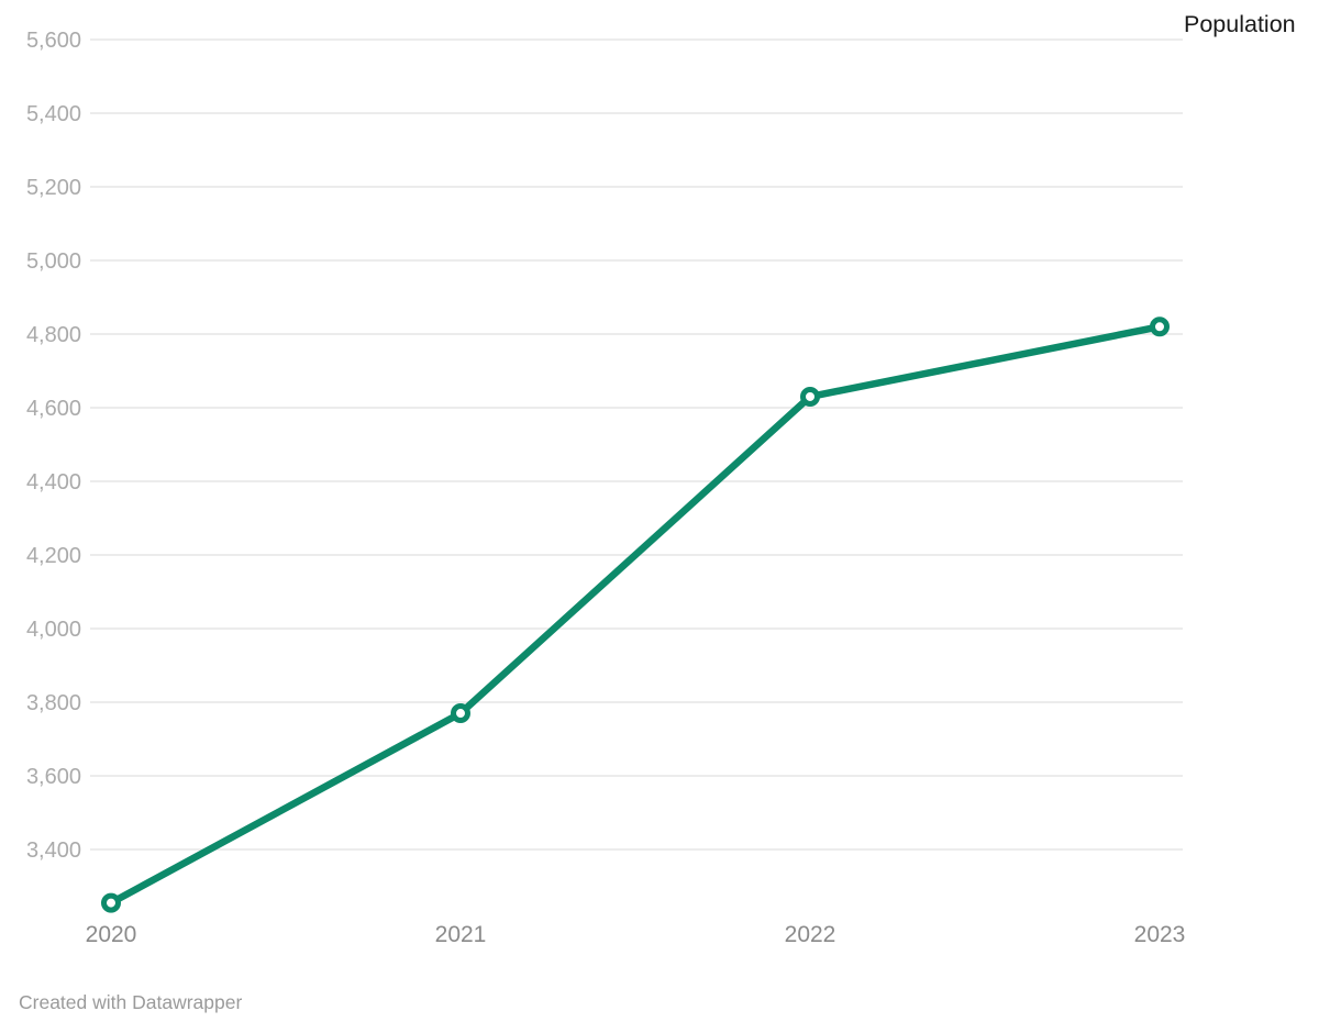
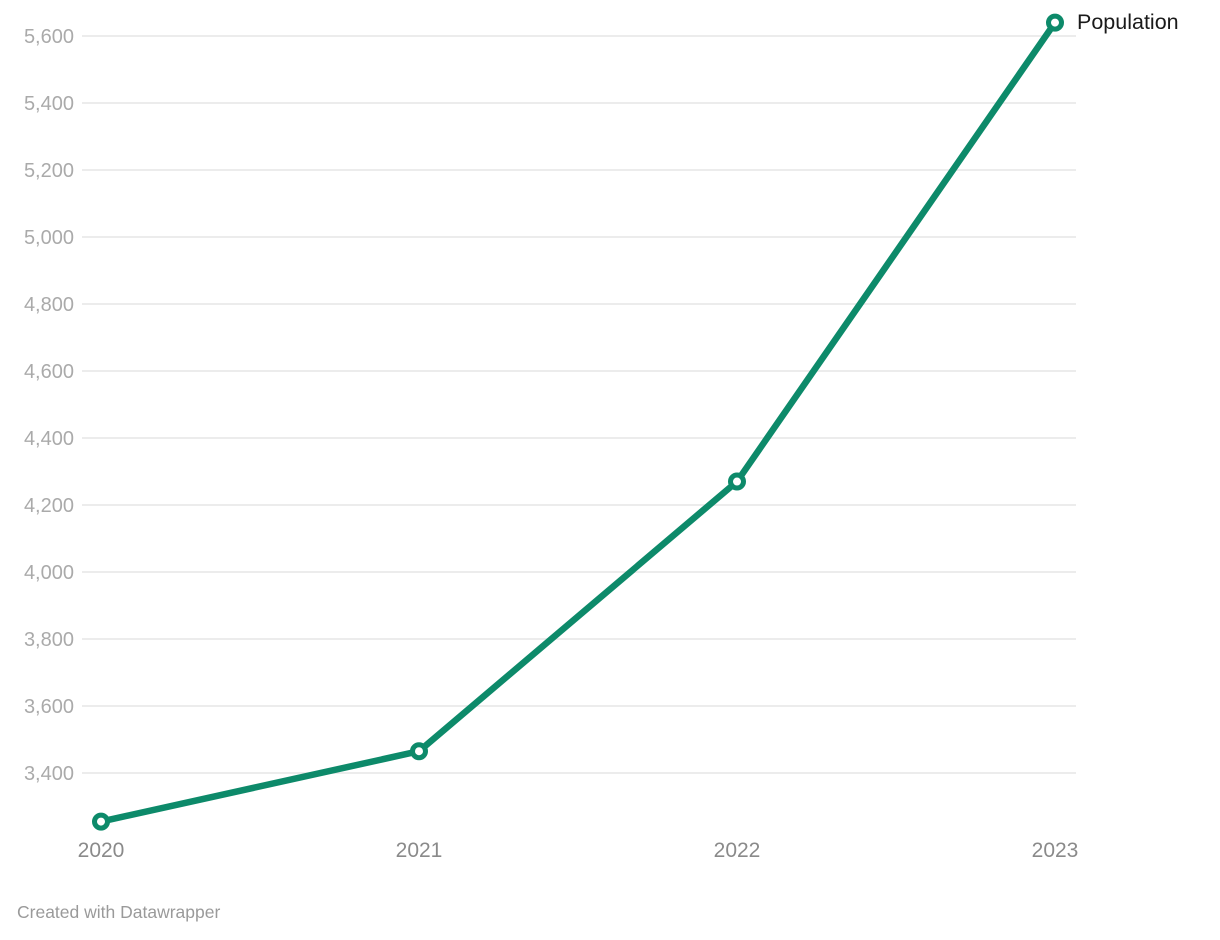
2021: 3770 -> 3460
2022: 4630 -> 4270
2023: 4820 -> 5640
